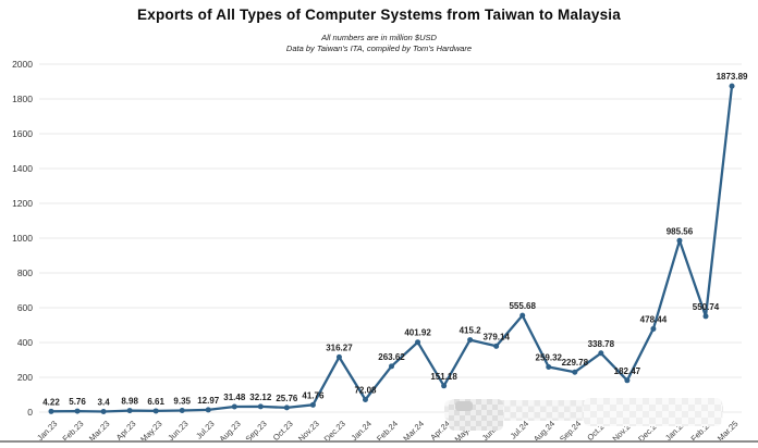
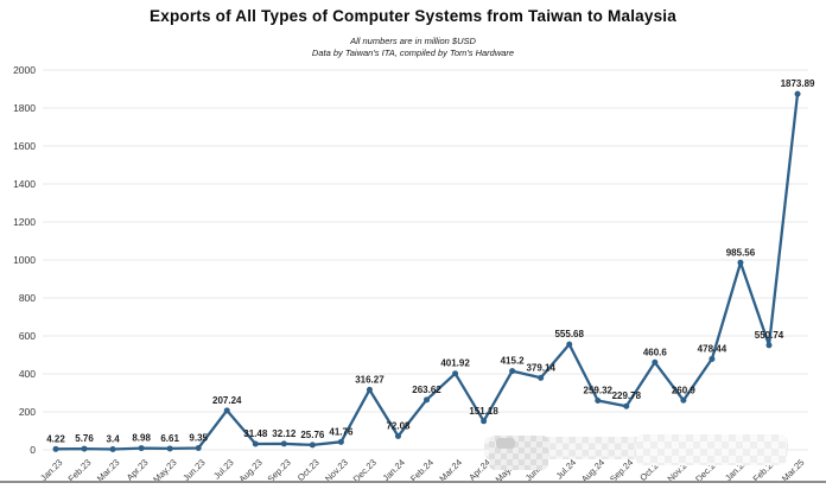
Jul.23: 12.97 -> 207.24
Oct.24: 338.78 -> 460.6
Nov.24: 182.47 -> 260.9
